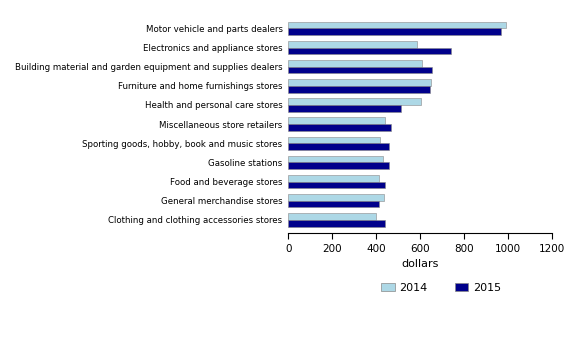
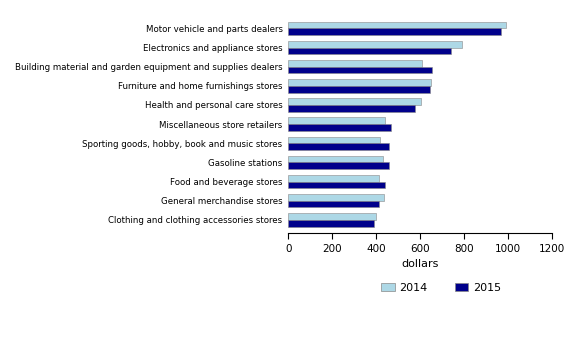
2014/Electronics and appliance stores: 585 -> 790
2015/Health and personal care stores: 515 -> 575
2015/Clothing and clothing accessories stores: 440 -> 390
